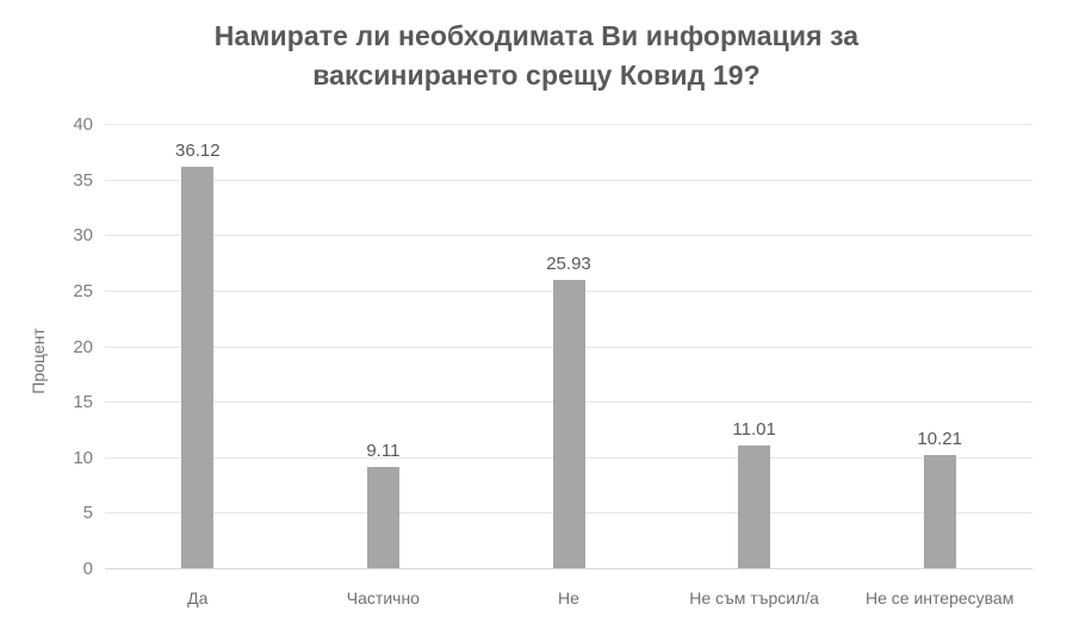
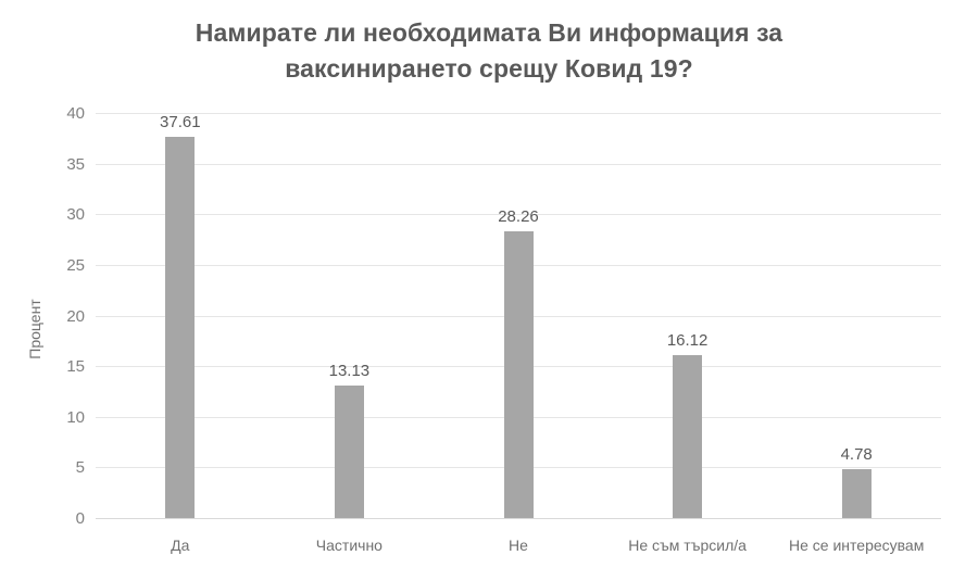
Да: 36.12 -> 37.61
Частично: 9.11 -> 13.13
Не: 25.93 -> 28.26
Не съм търсил/а: 11.01 -> 16.12
Не се интересувам: 10.21 -> 4.78
